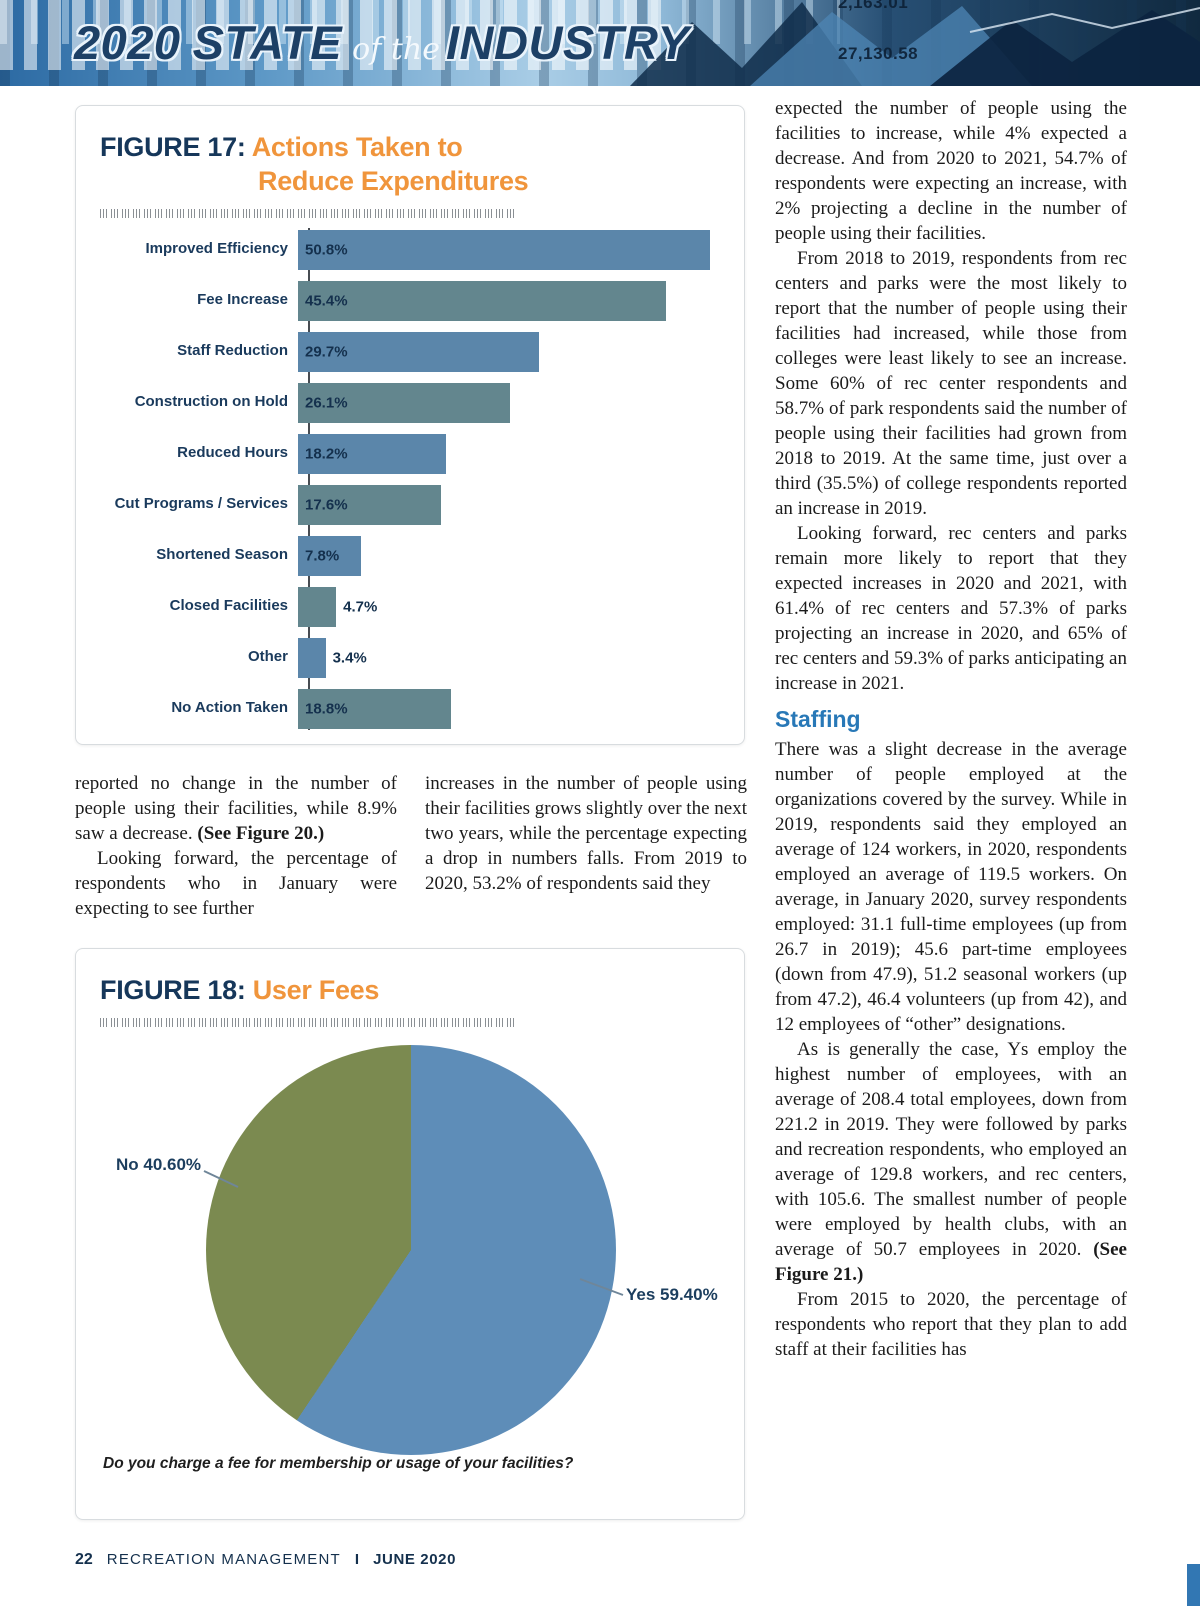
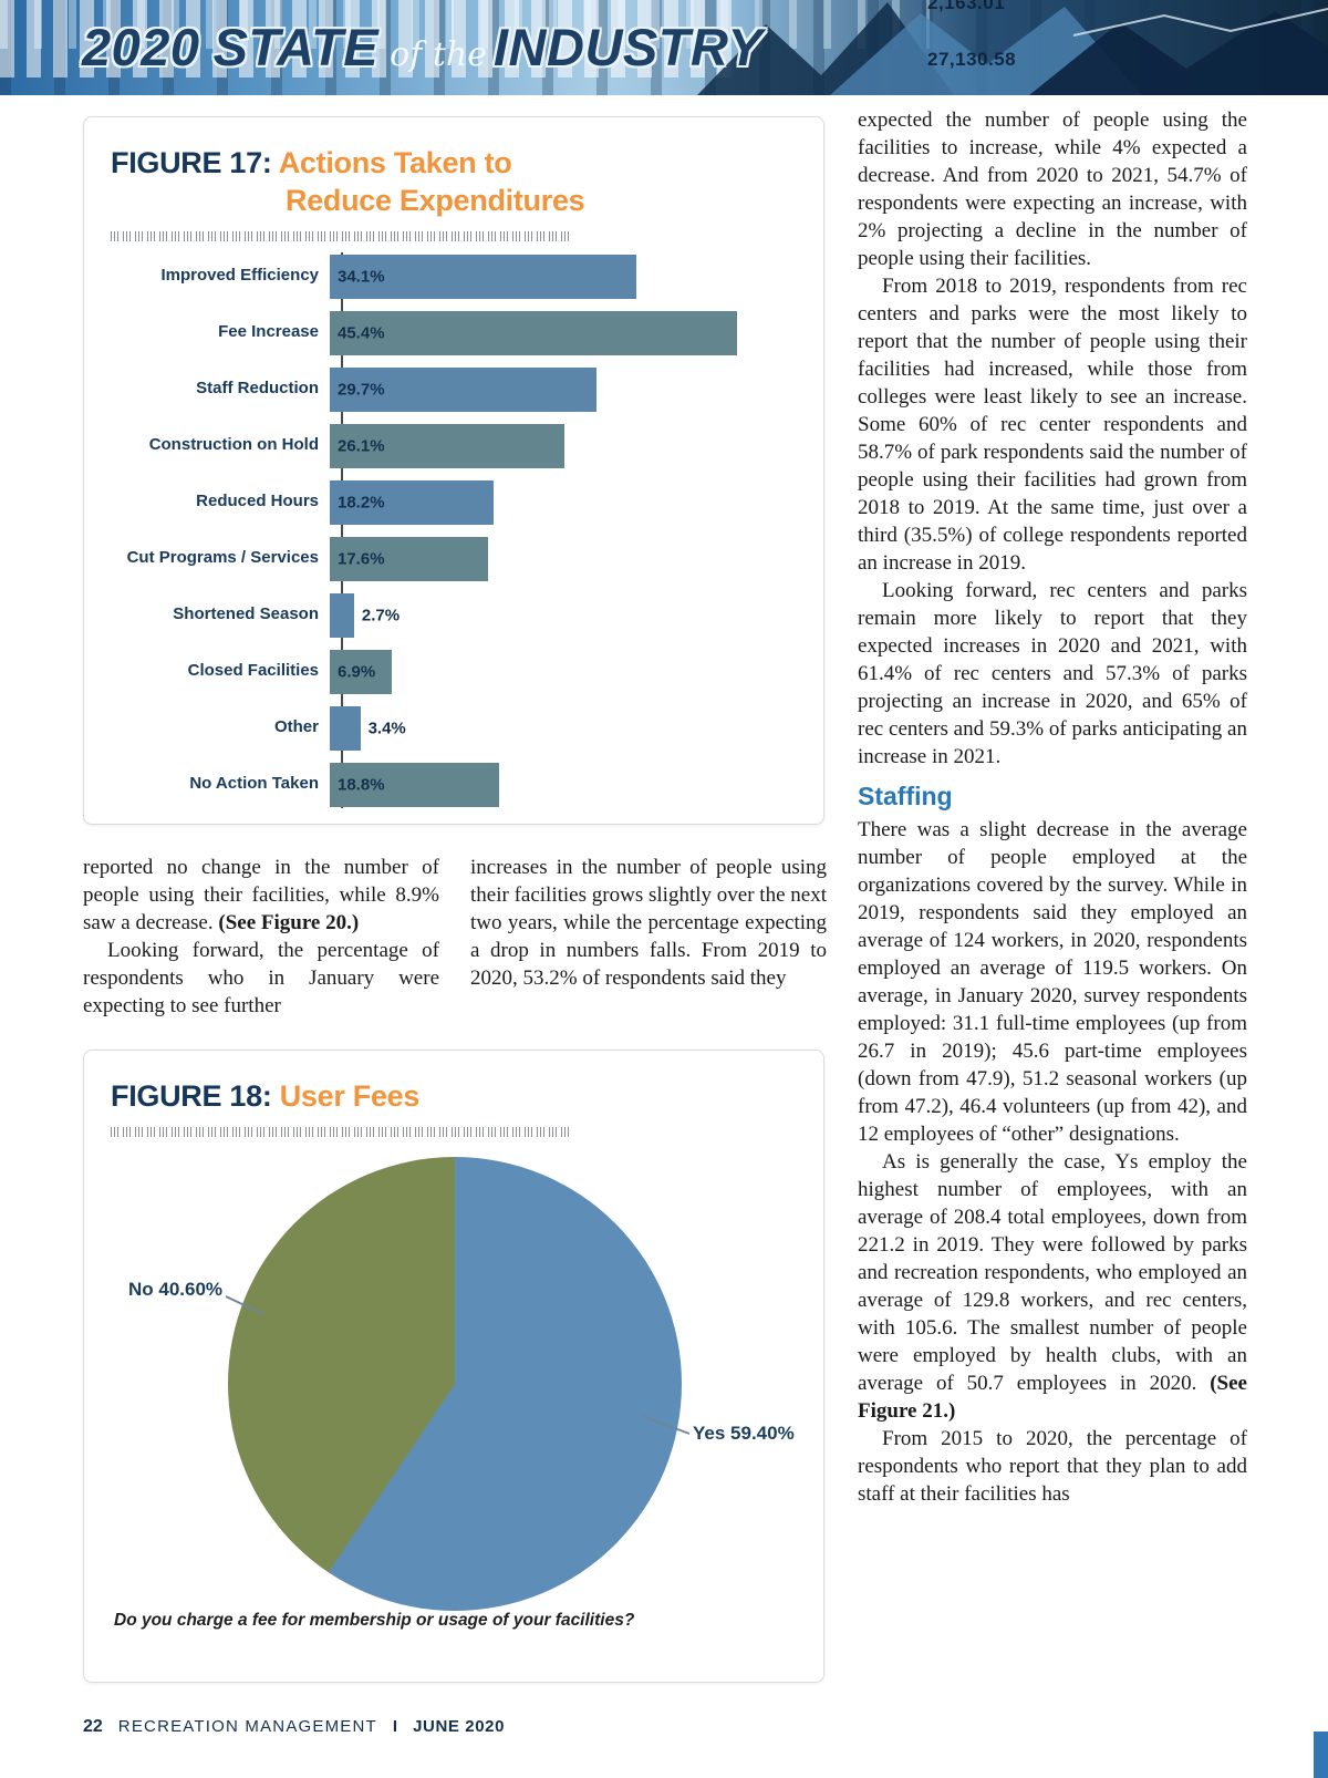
Actions Taken to Reduce Expenditures/Improved Efficiency: 50.8% -> 34.1%
Actions Taken to Reduce Expenditures/Shortened Season: 7.8% -> 2.7%
Actions Taken to Reduce Expenditures/Closed Facilities: 4.7% -> 6.9%
